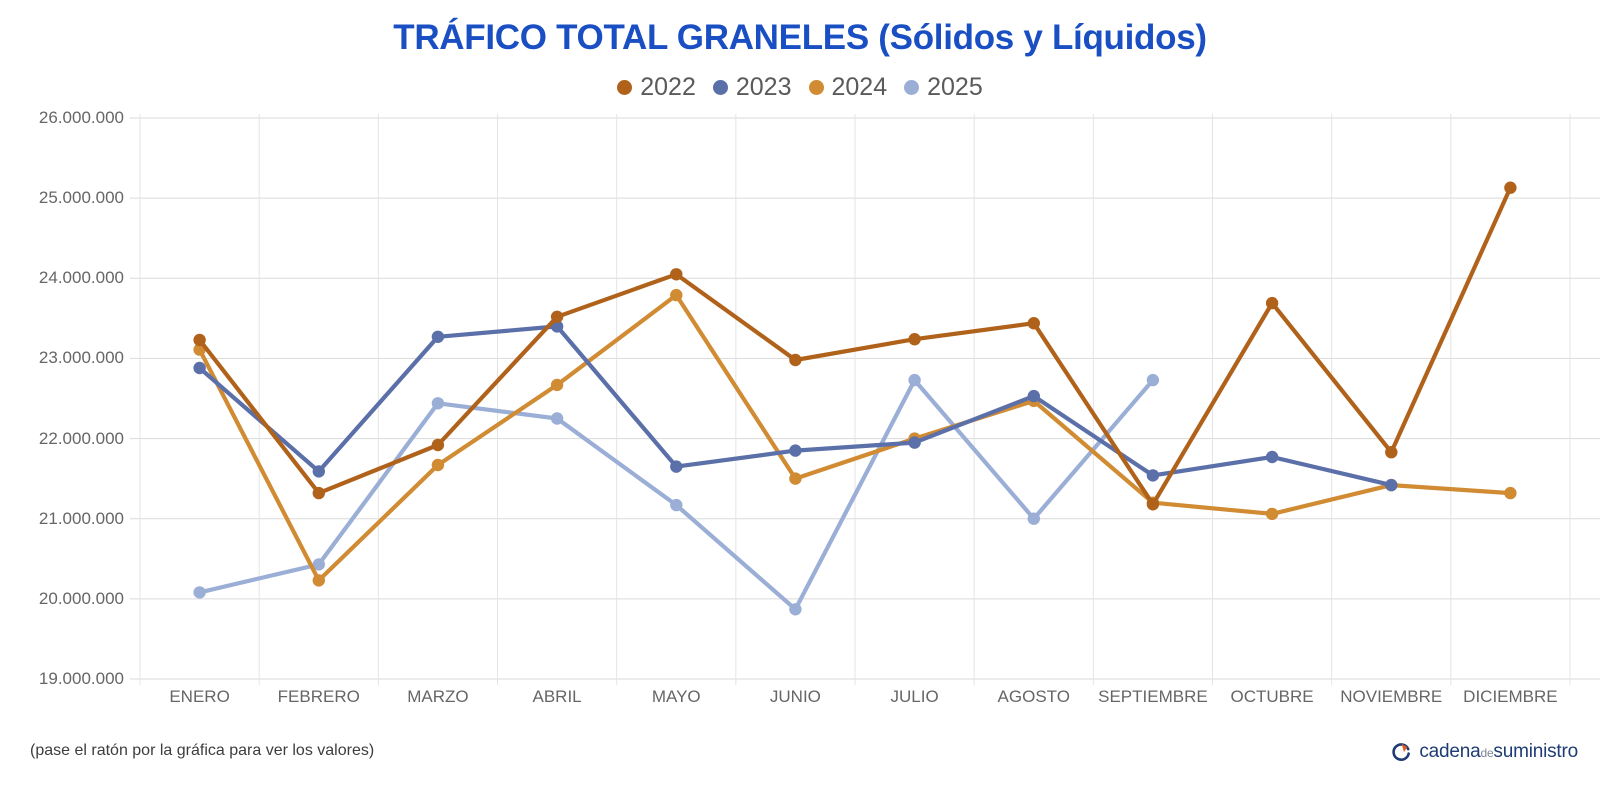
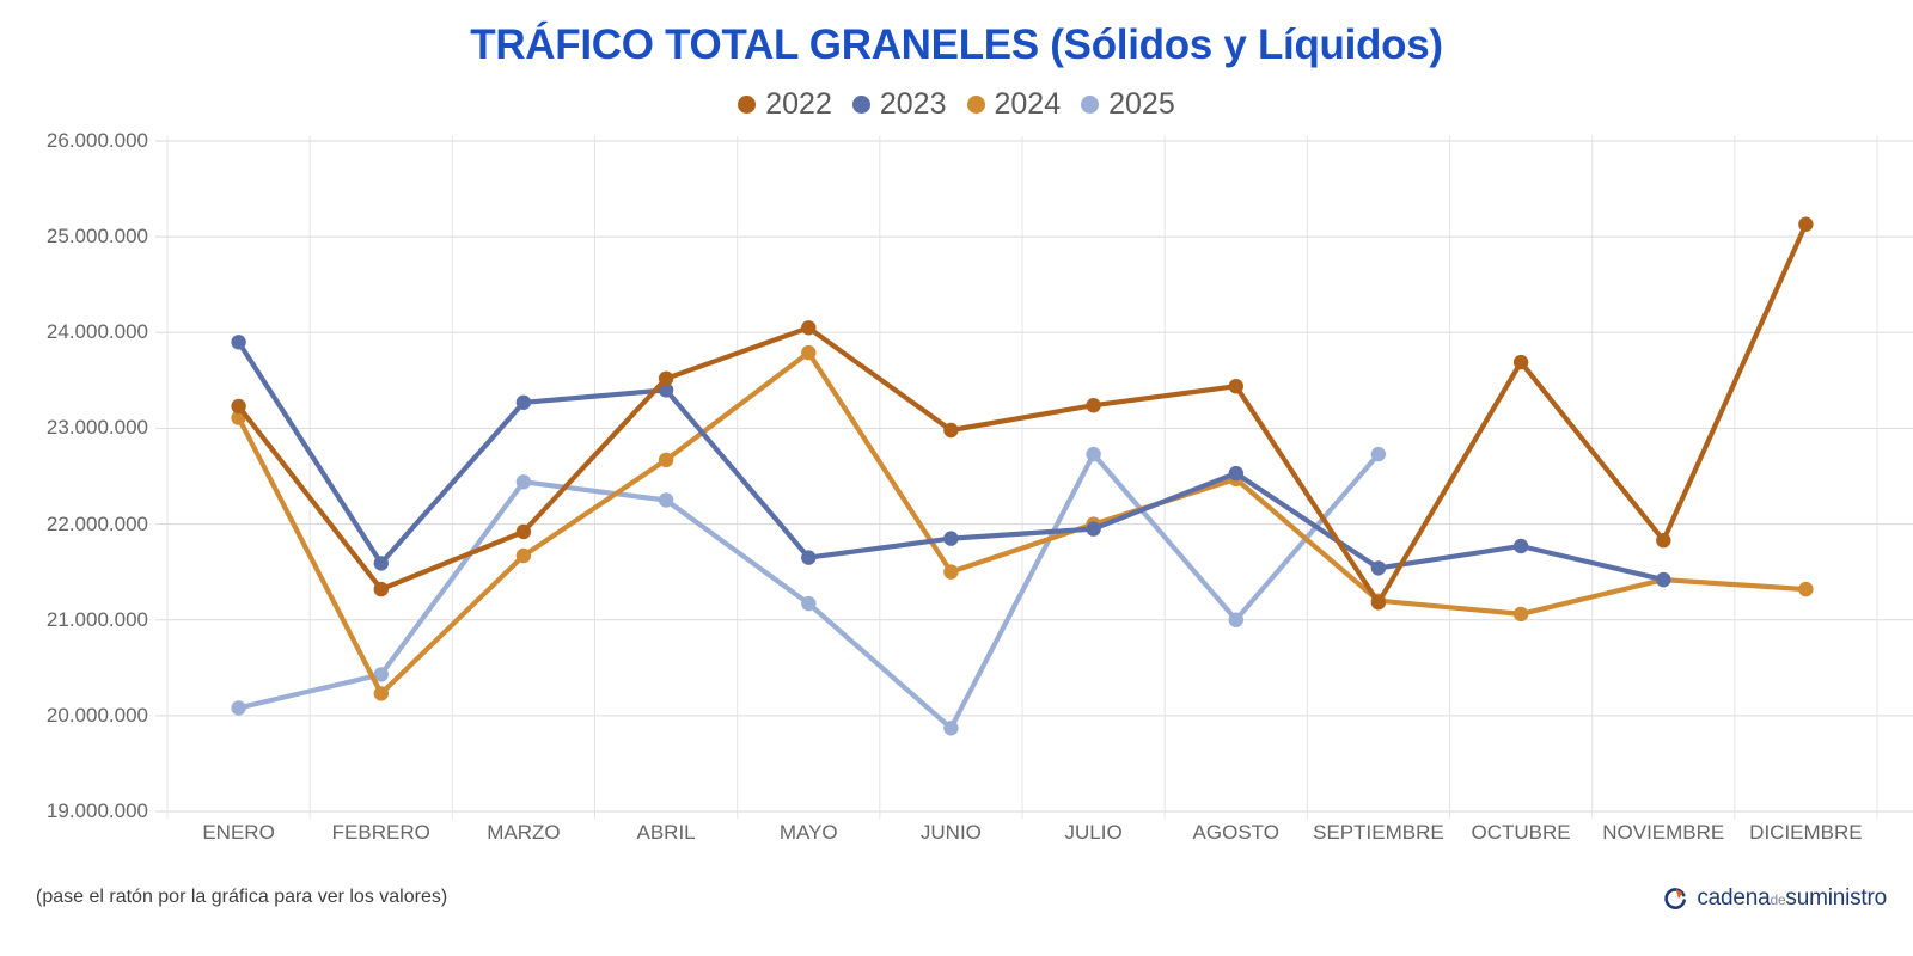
2023/ENERO: 22900000 -> 23900000
